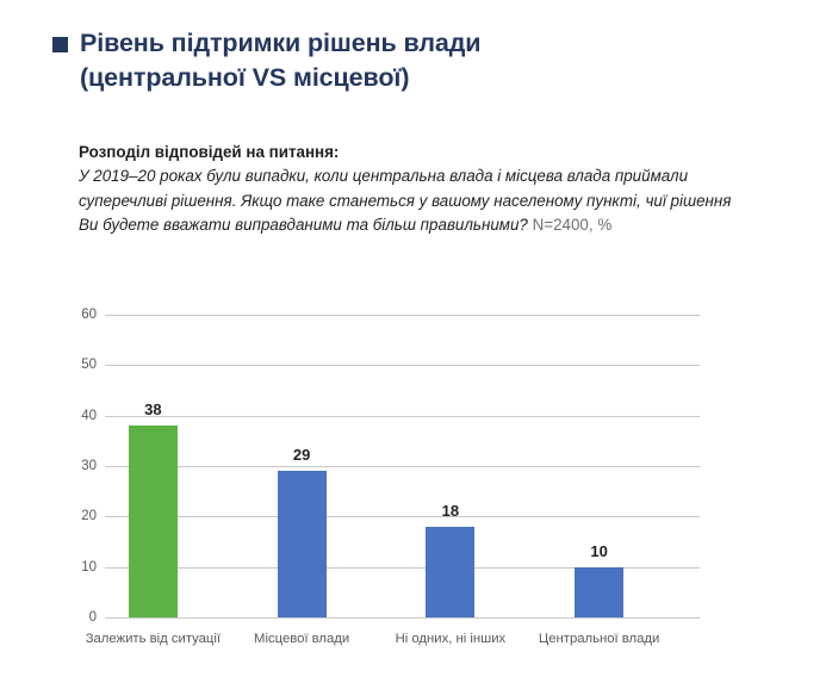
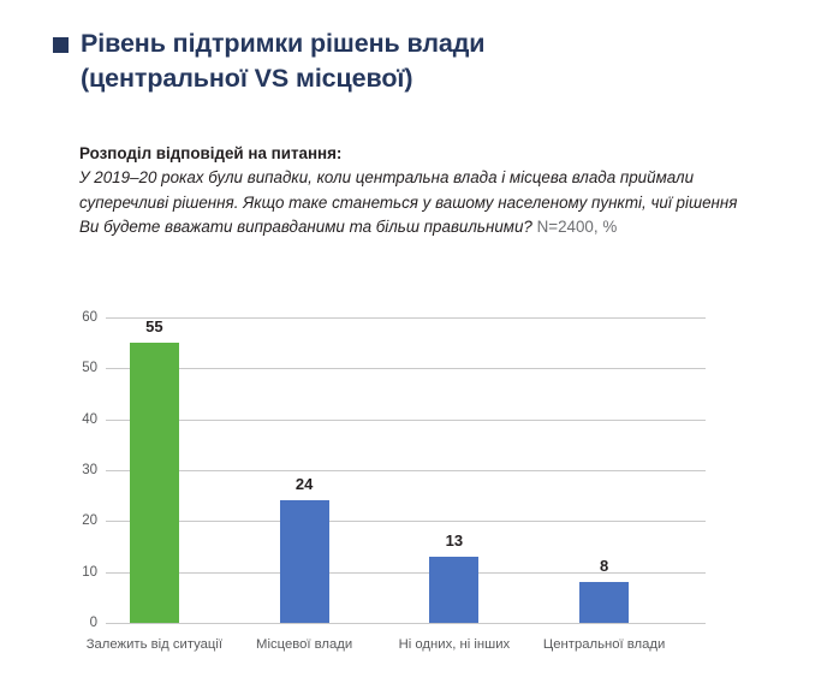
Залежить від ситуації: 38 -> 55
Місцевої влади: 29 -> 24
Ні одних, ні інших: 18 -> 13
Центральної влади: 10 -> 8
